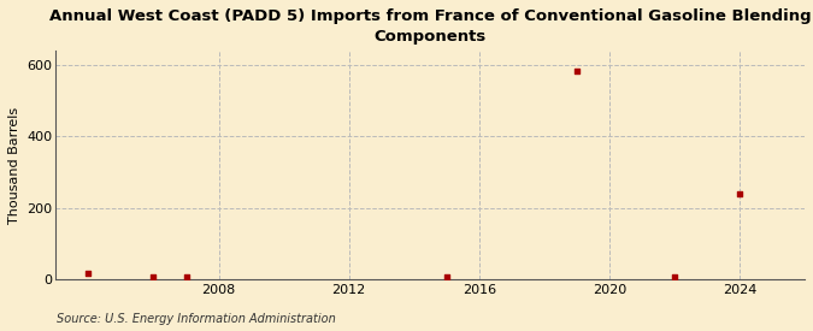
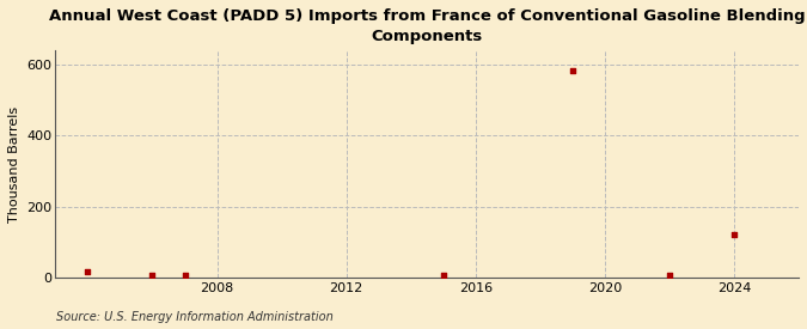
2024: 240 -> 120
